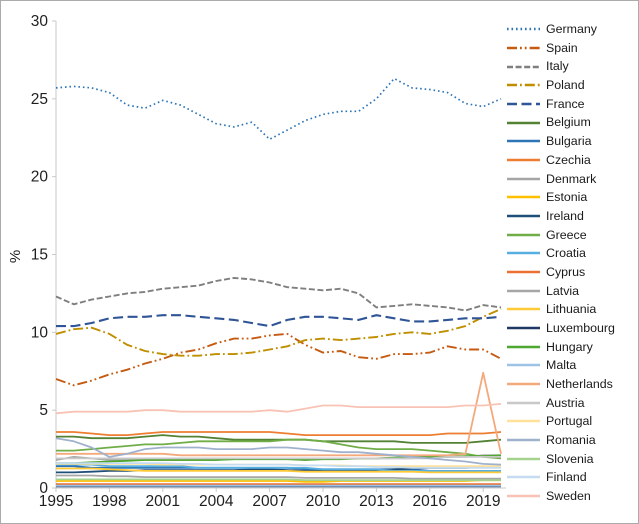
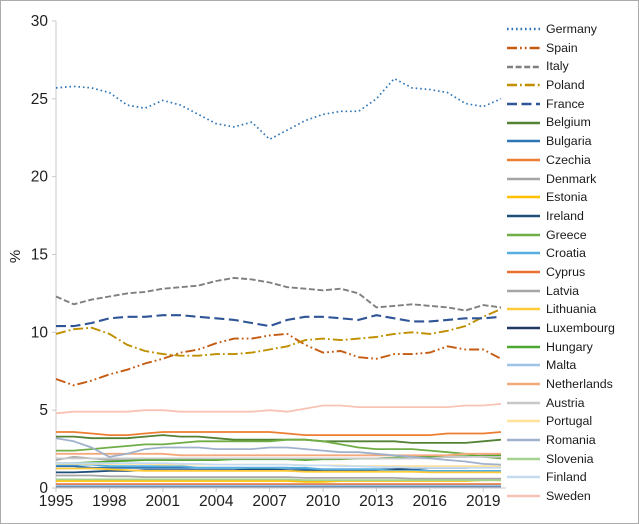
Netherlands/2019: 7.4 -> 2.2
